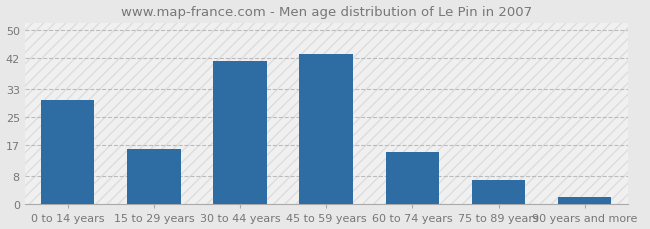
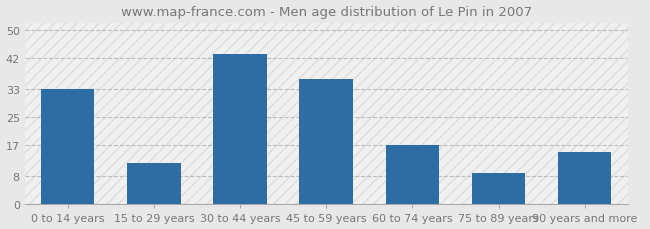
0 to 14 years: 30 -> 33
15 to 29 years: 16 -> 12
30 to 44 years: 41 -> 43
45 to 59 years: 43 -> 36
60 to 74 years: 15 -> 17
75 to 89 years: 7 -> 9
90 years and more: 2 -> 15
